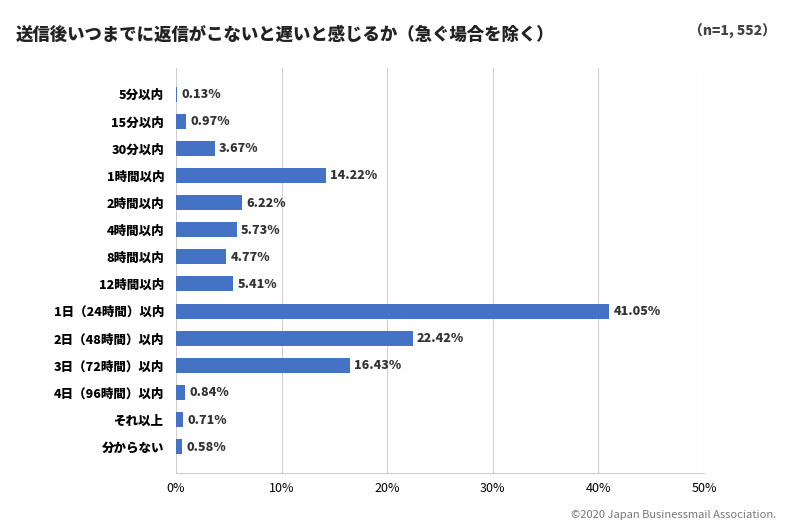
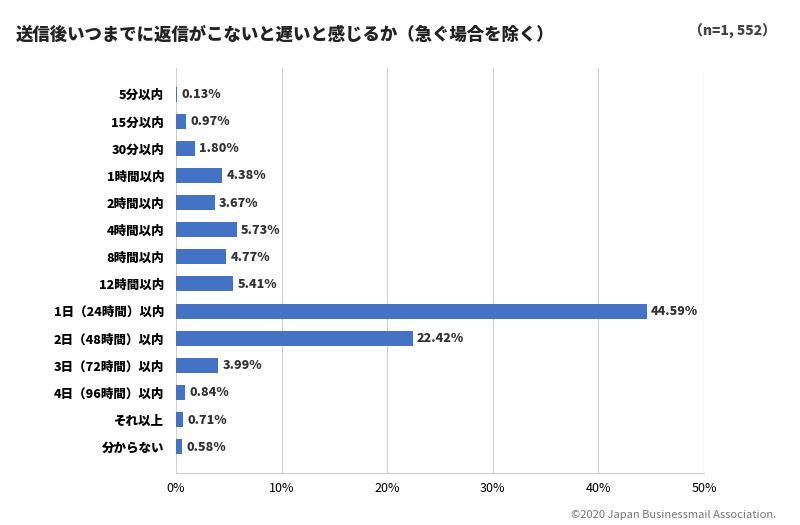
30分以内: 3.67% -> 1.80%
1時間以内: 14.22% -> 4.38%
2時間以内: 6.22% -> 3.67%
1日（24時間）以内: 41.05% -> 44.59%
3日（72時間）以内: 16.43% -> 3.99%
